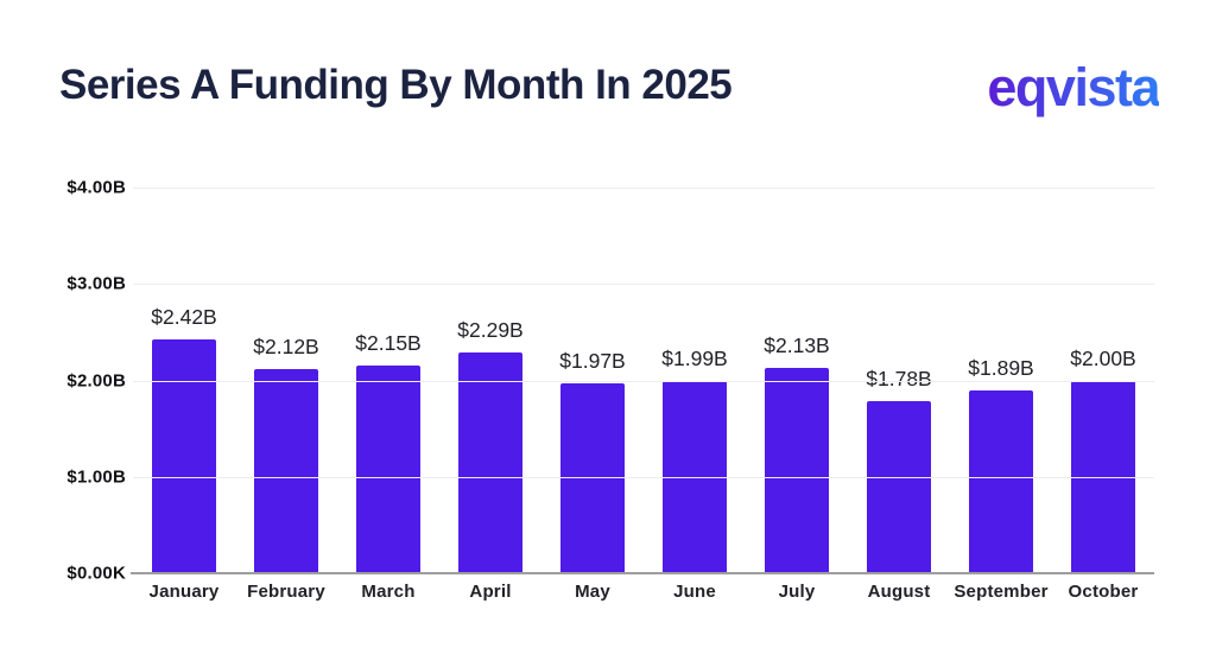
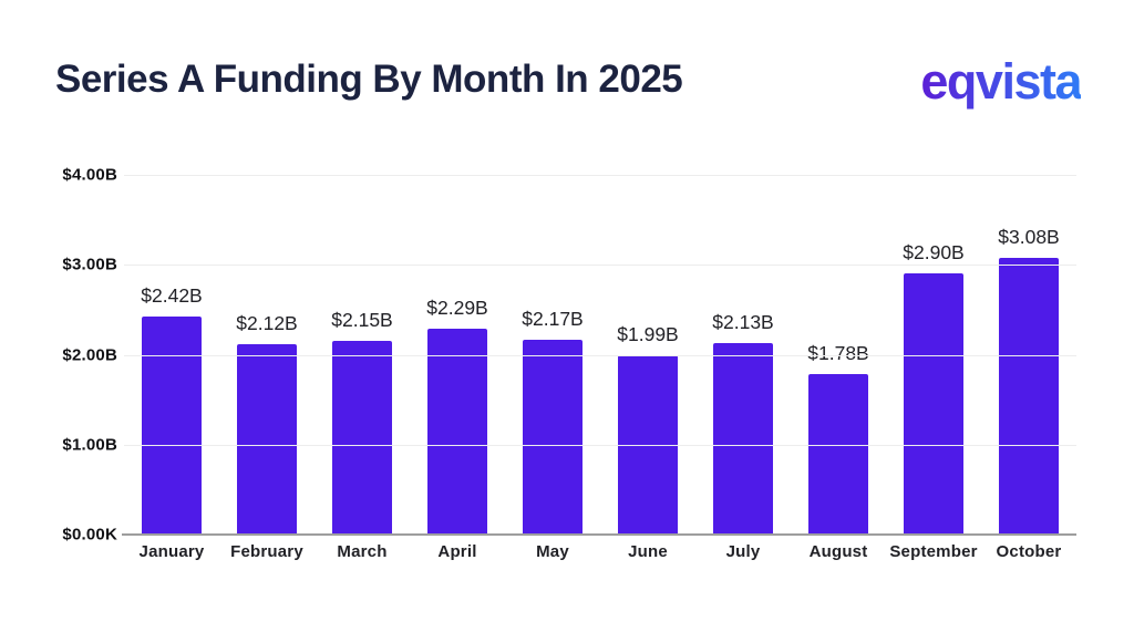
May: $1.97B -> $2.17B
September: $1.89B -> $2.90B
October: $2.00B -> $3.08B
